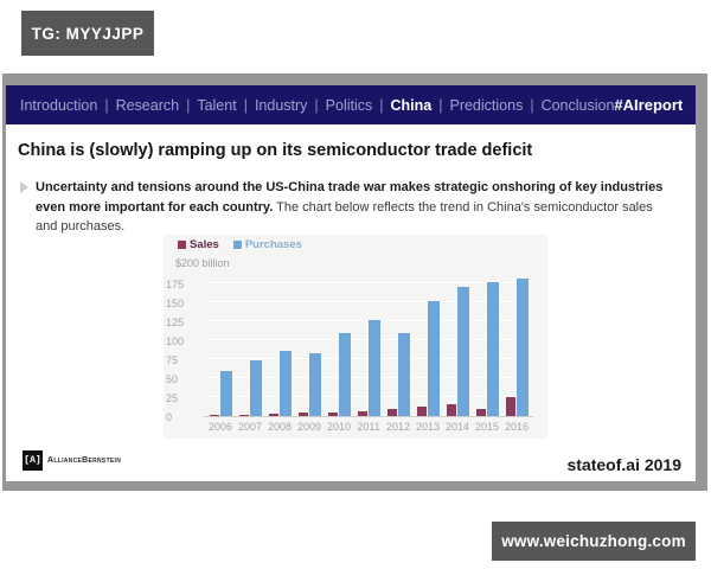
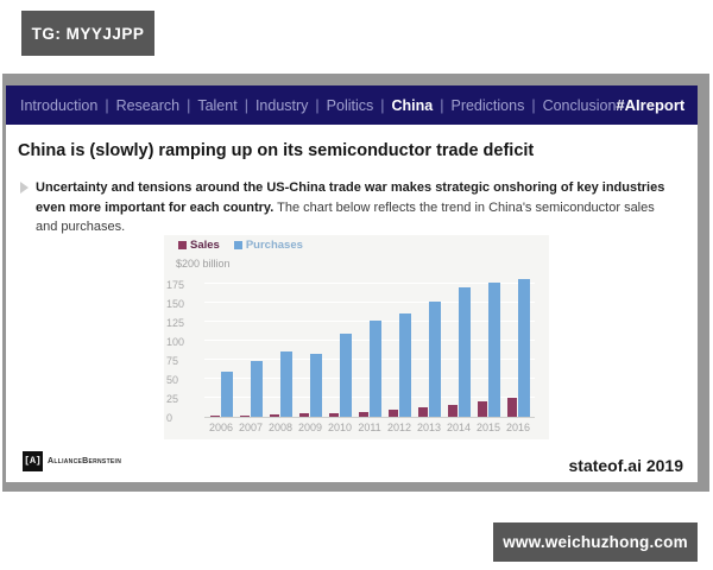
Purchases/2012: 110 -> 140
Sales/2015: 10 -> 20
